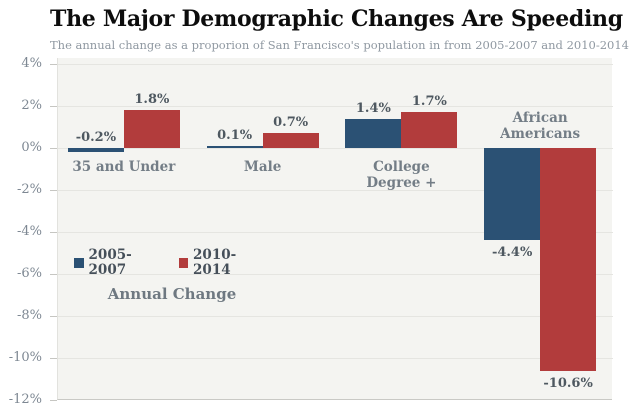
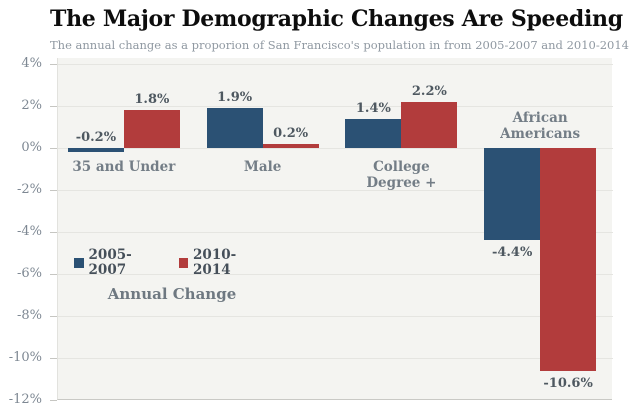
2005-2007/Male: 0.1% -> 1.9%
2010-2014/Male: 0.7% -> 0.2%
2010-2014/College Degree +: 1.7% -> 2.2%
